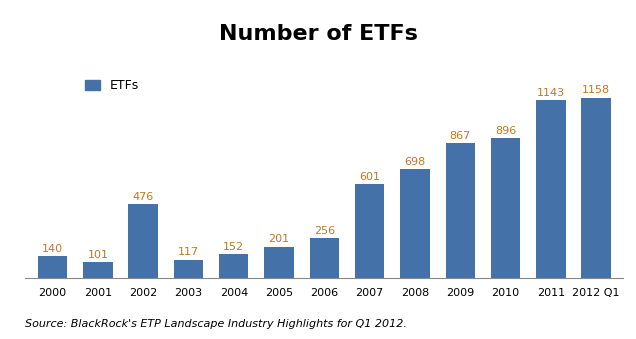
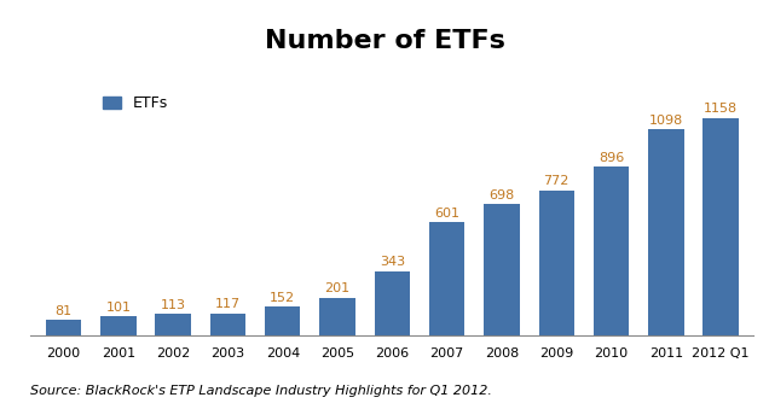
2000: 140 -> 81
2002: 476 -> 113
2006: 256 -> 343
2009: 867 -> 772
2011: 1143 -> 1098
